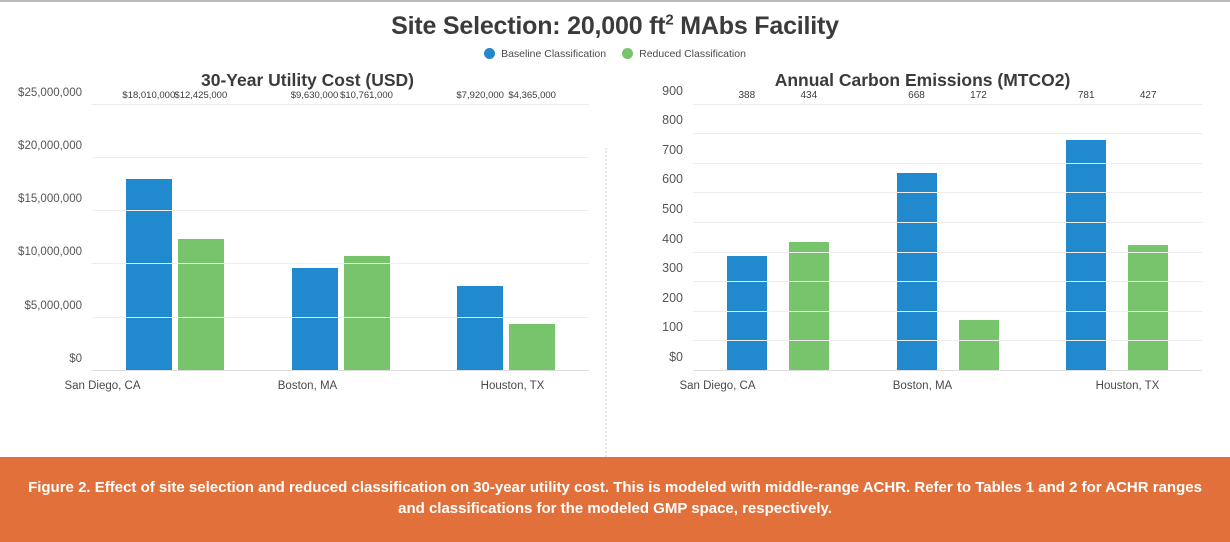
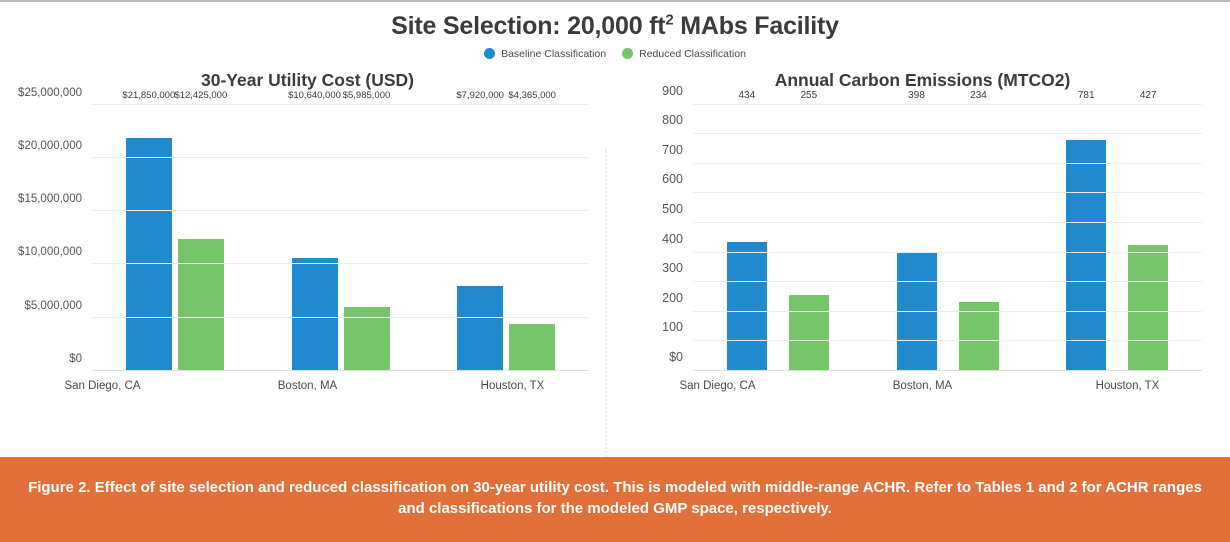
30-Year Utility Cost (USD)/Baseline Classification/San Diego, CA: $18,010,000 -> $21,850,000
30-Year Utility Cost (USD)/Baseline Classification/Boston, MA: $9,630,000 -> $10,640,000
30-Year Utility Cost (USD)/Reduced Classification/Boston, MA: $10,761,000 -> $5,985,000
Annual Carbon Emissions (MTCO2)/Baseline Classification/San Diego, CA: 388 -> 434
Annual Carbon Emissions (MTCO2)/Reduced Classification/San Diego, CA: 434 -> 255
Annual Carbon Emissions (MTCO2)/Baseline Classification/Boston, MA: 668 -> 398
Annual Carbon Emissions (MTCO2)/Reduced Classification/Boston, MA: 172 -> 234
